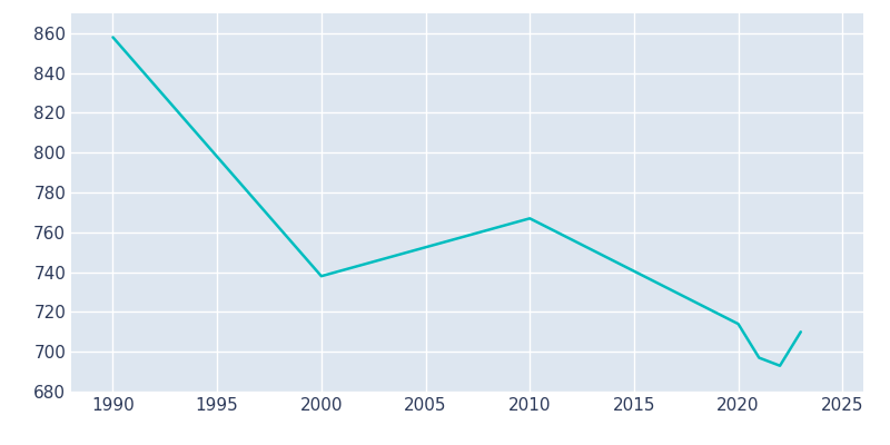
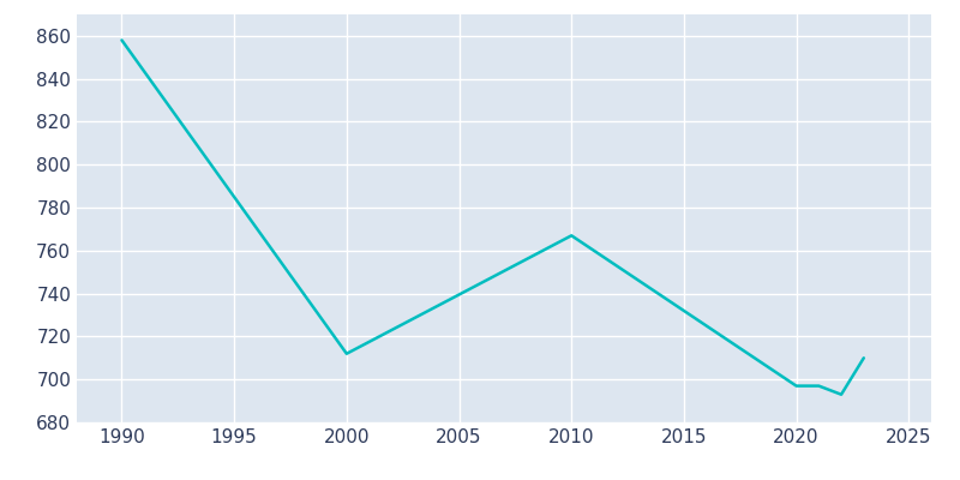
2000: 738 -> 712
2020: 714 -> 697
